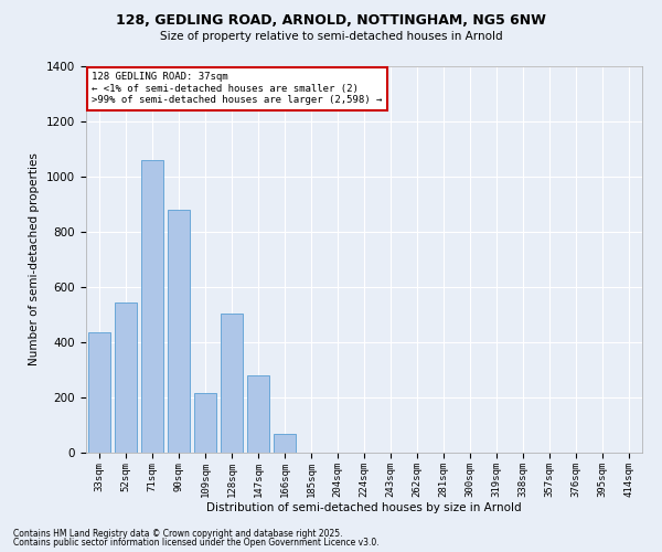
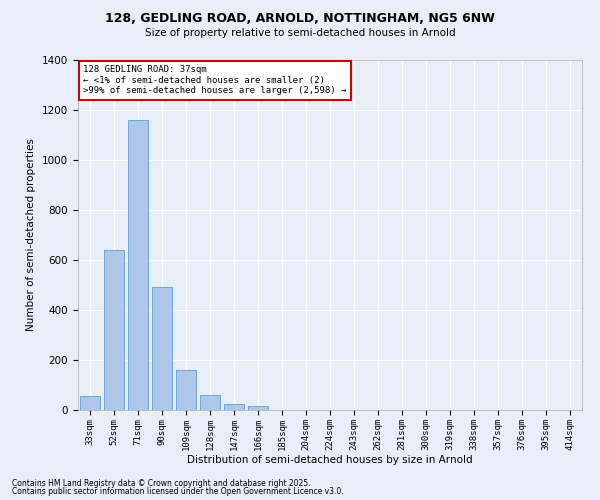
33sqm: 435 -> 57
52sqm: 545 -> 641
71sqm: 1060 -> 1160
90sqm: 880 -> 493
109sqm: 215 -> 160
128sqm: 505 -> 62
147sqm: 280 -> 25
166sqm: 70 -> 18
